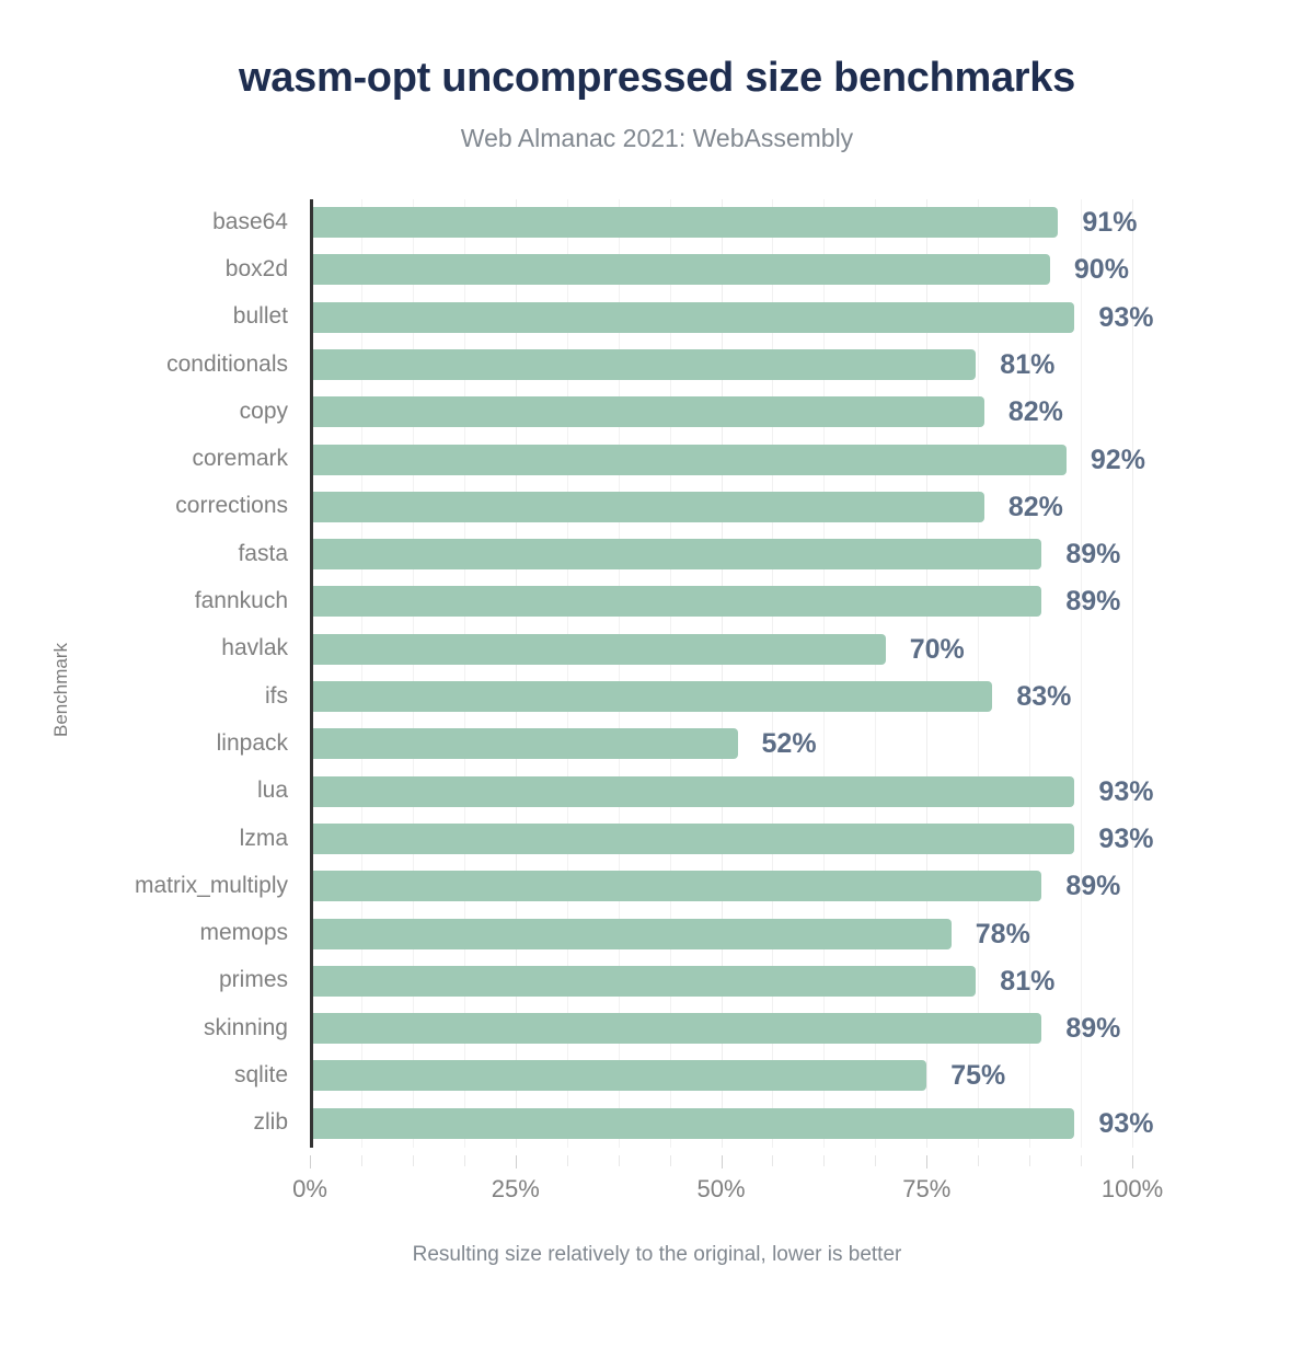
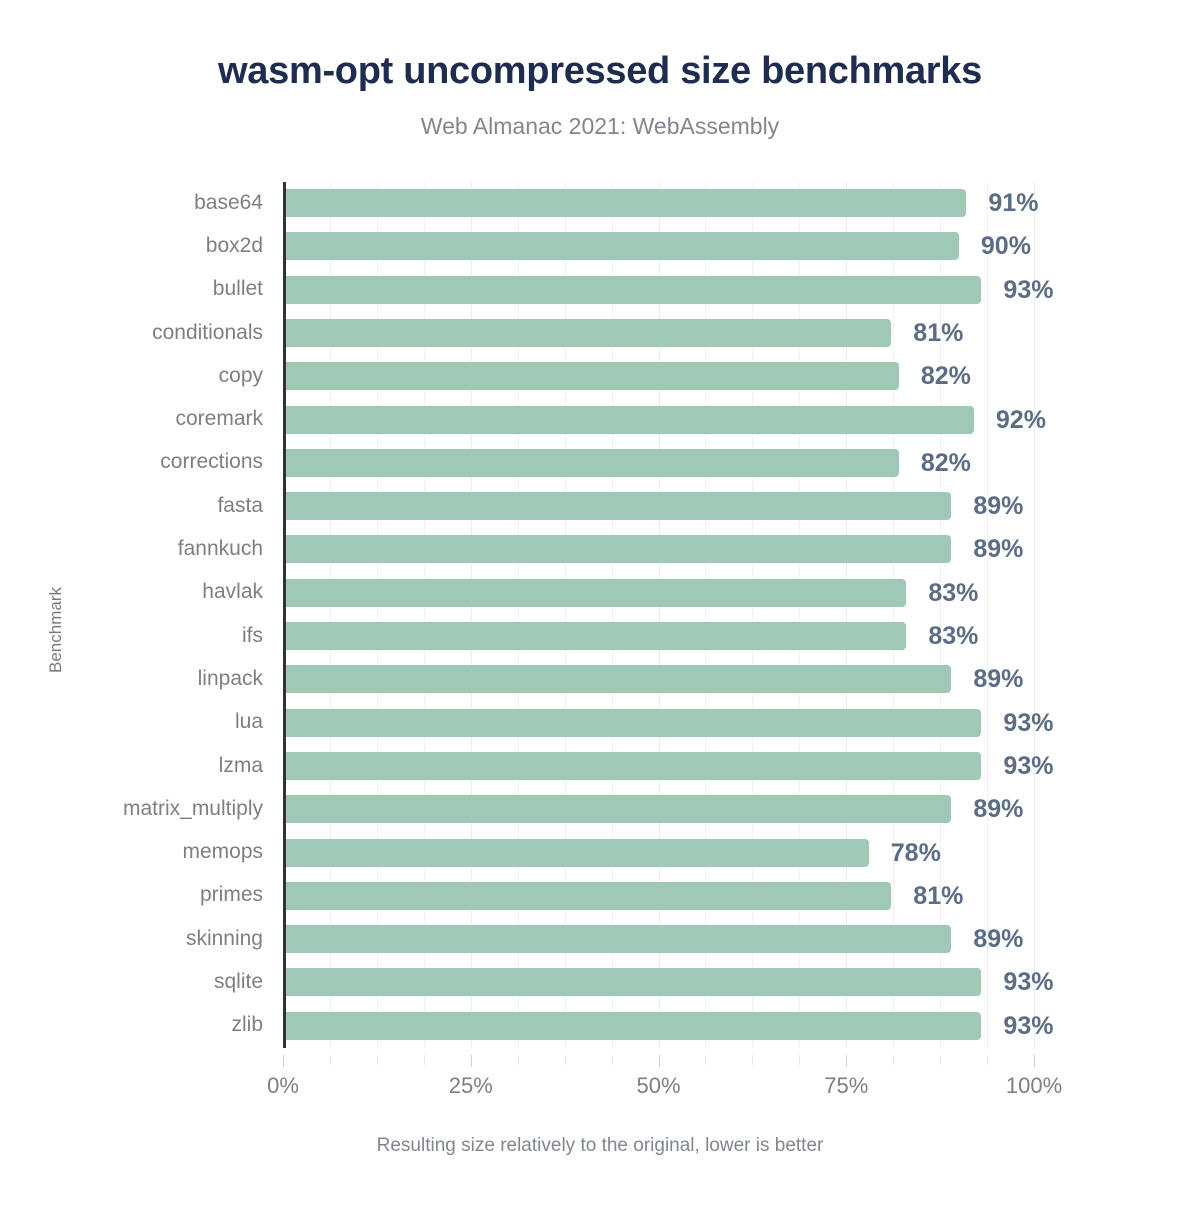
havlak: 70% -> 83%
linpack: 52% -> 89%
sqlite: 75% -> 93%
